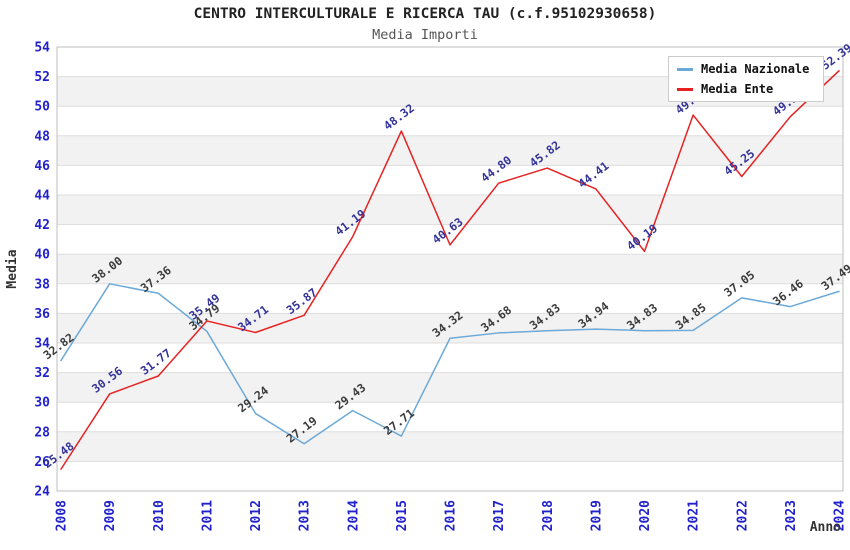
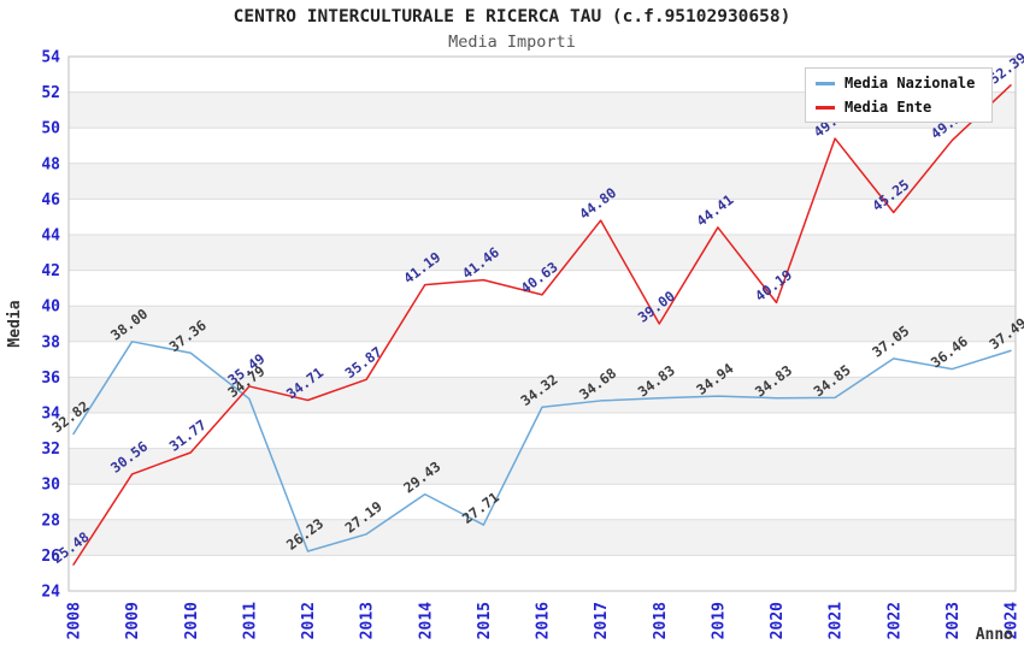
Media Nazionale/2012: 29.24 -> 26.23
Media Ente/2015: 48.32 -> 41.46
Media Ente/2018: 45.82 -> 39.00
